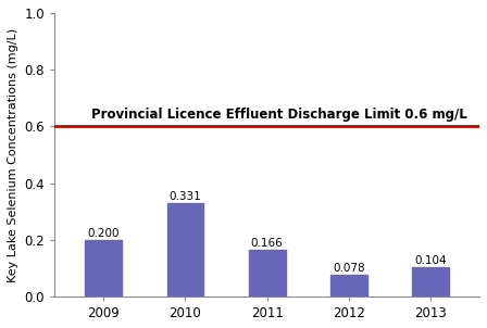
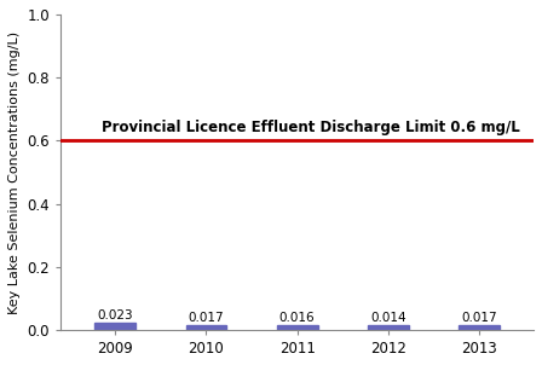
2009: 0.200 -> 0.023
2010: 0.331 -> 0.017
2011: 0.166 -> 0.016
2012: 0.078 -> 0.014
2013: 0.104 -> 0.017
